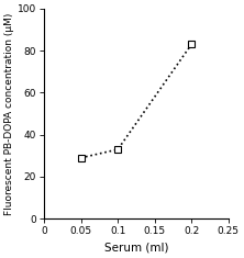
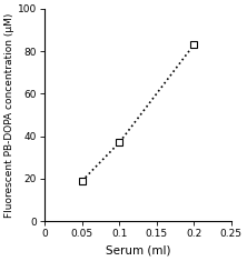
0.05: 29 -> 19
0.1: 33 -> 37
